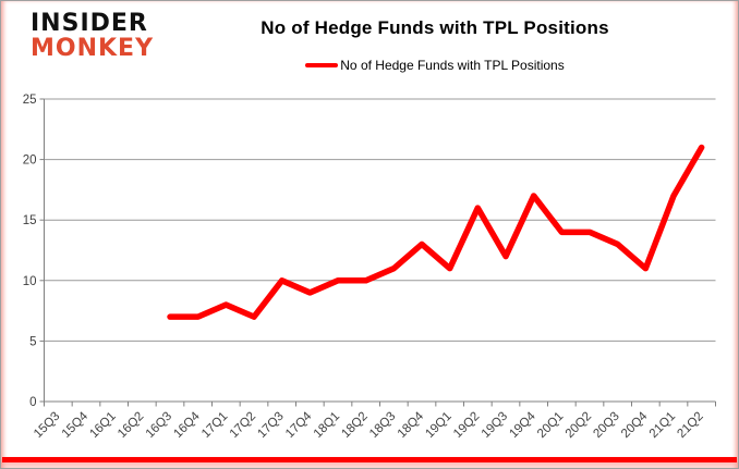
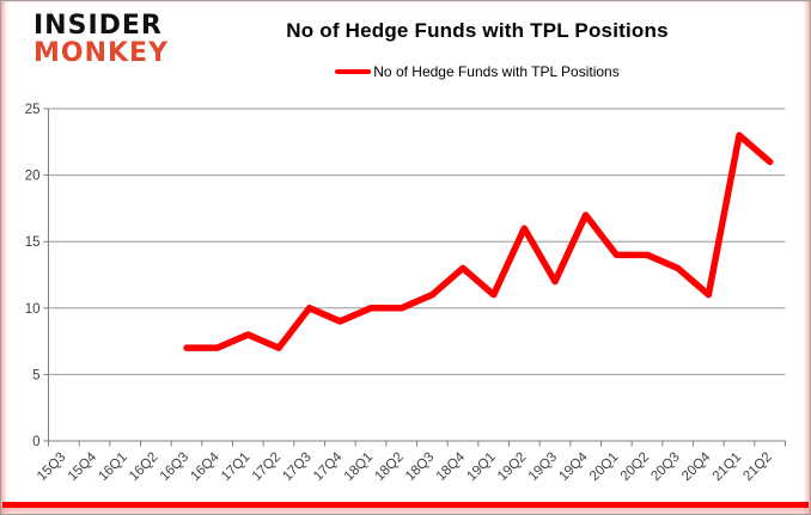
21Q1: 17 -> 23
